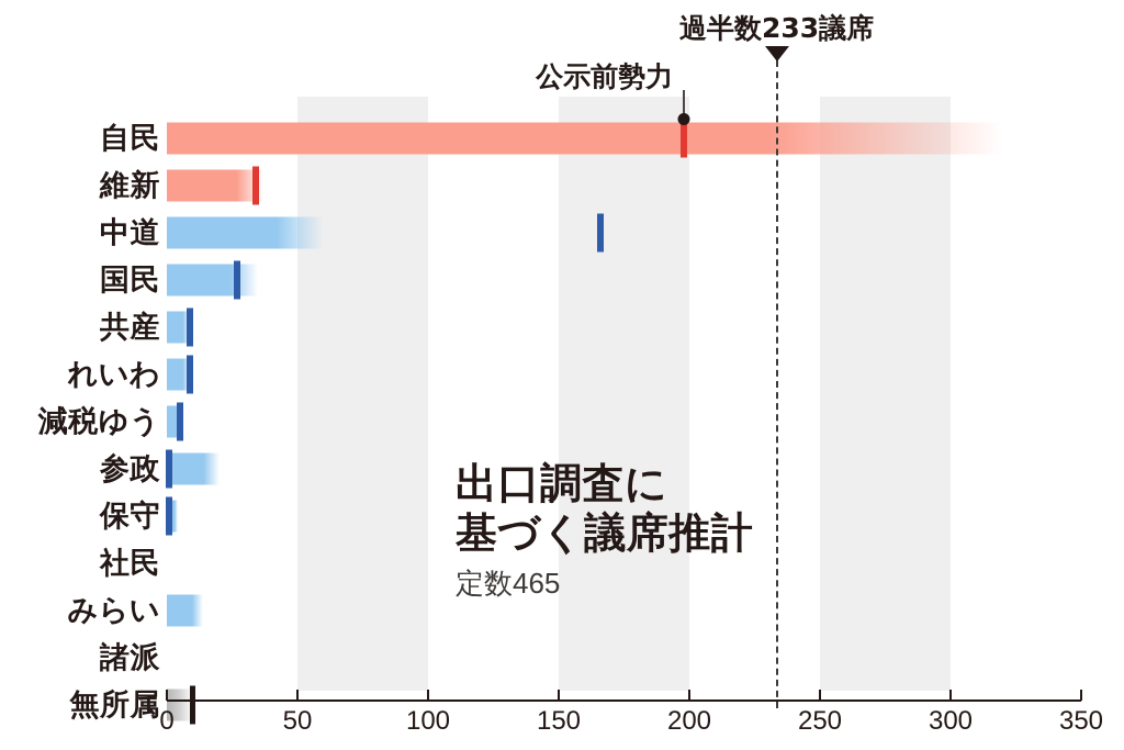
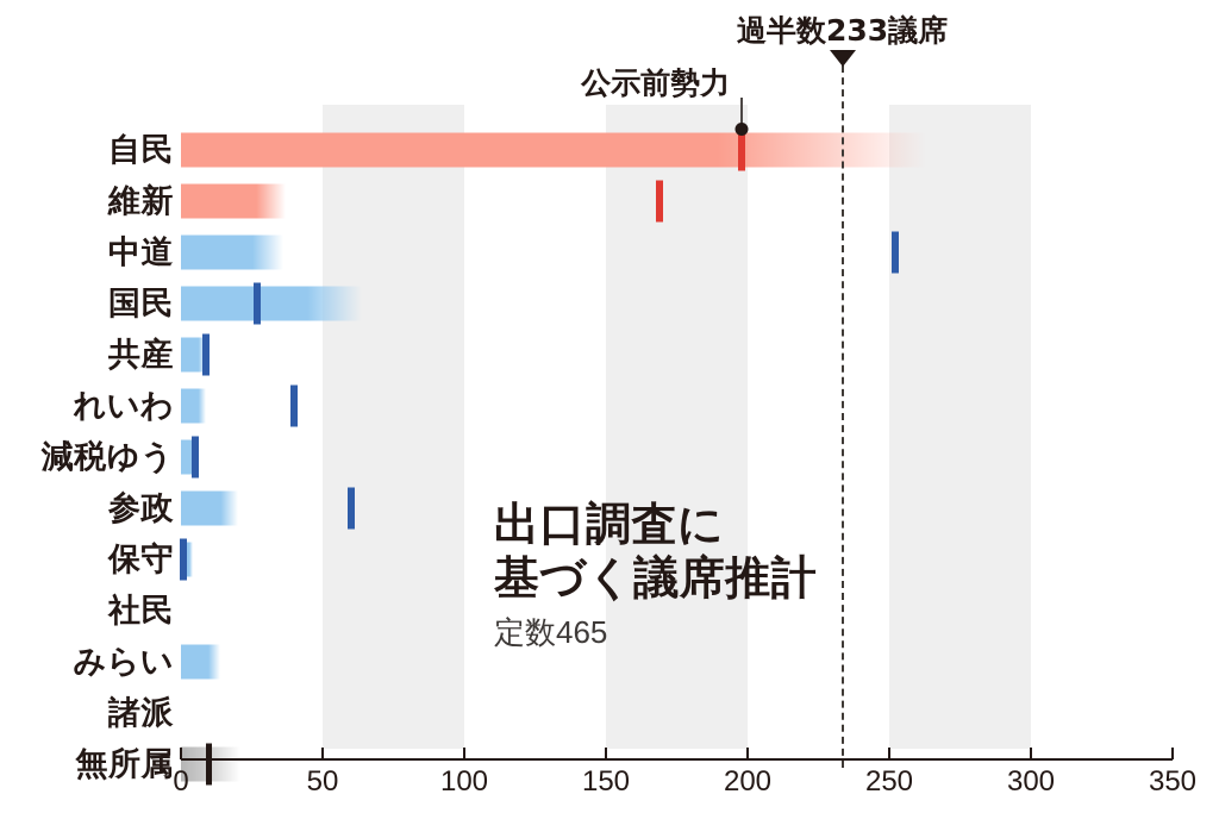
出口調査に基づく議席推計/自民: 320 -> 263
公示前勢力/維新: 34 -> 169
出口調査に基づく議席推計/中道: 60 -> 36
公示前勢力/中道: 166 -> 252
出口調査に基づく議席推計/国民: 35 -> 64
公示前勢力/れいわ: 9 -> 40
公示前勢力/参政: 1 -> 60
出口調査に基づく議席推計/無所属: 10 -> 21
